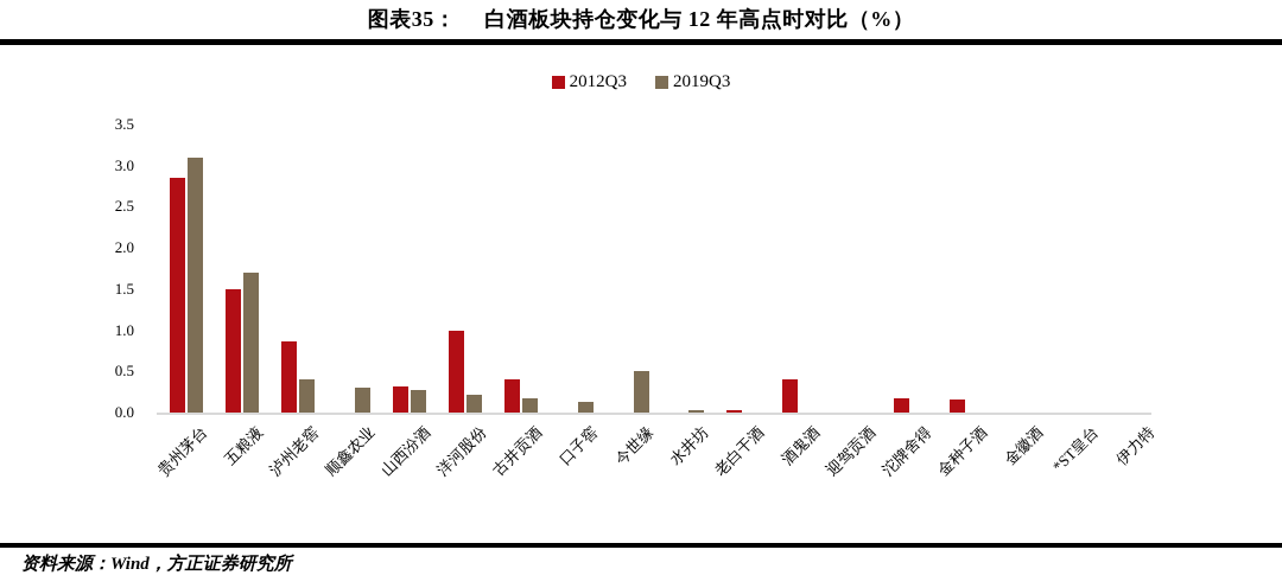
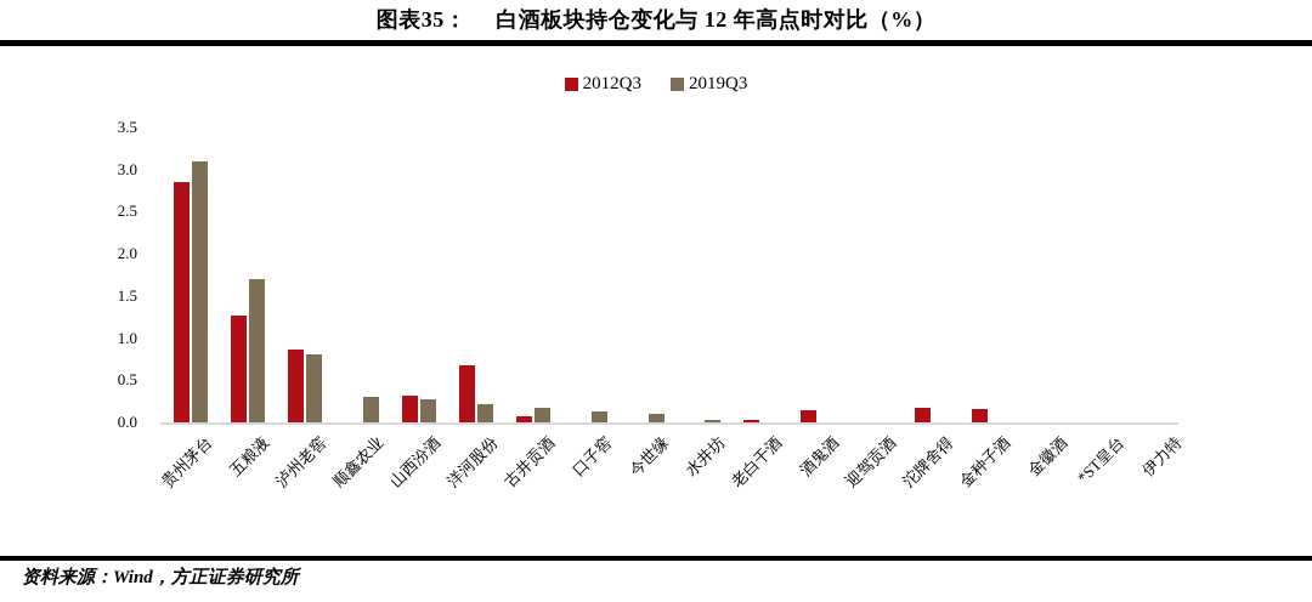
2012Q3/五粮液: 1.5 -> 1.3
2019Q3/泸州老窖: 0.4 -> 0.8
2012Q3/洋河股份: 1.0 -> 0.7
2012Q3/古井贡酒: 0.4 -> 0.1
2019Q3/今世缘: 0.5 -> 0.1
2012Q3/酒鬼酒: 0.4 -> 0.1
